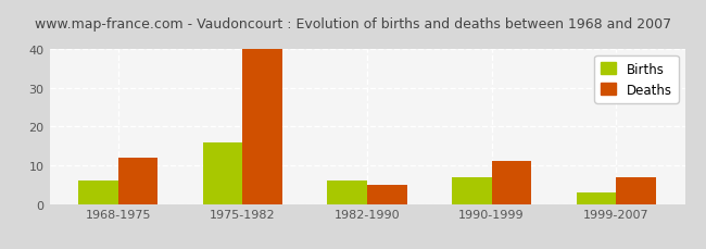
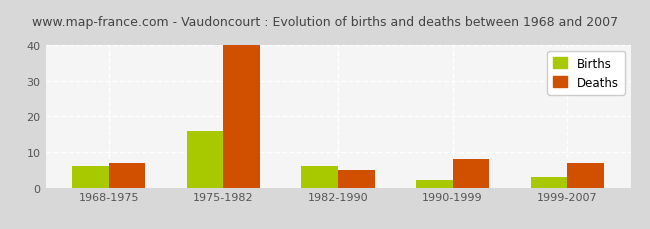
Deaths/1968-1975: 12 -> 7
Births/1990-1999: 7 -> 2
Deaths/1990-1999: 11 -> 8
